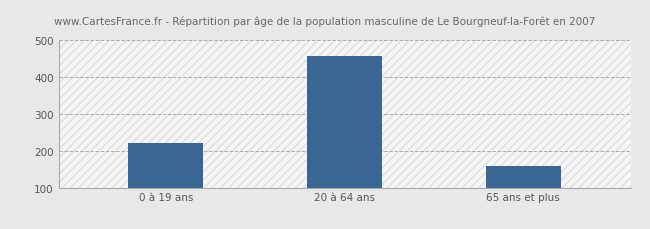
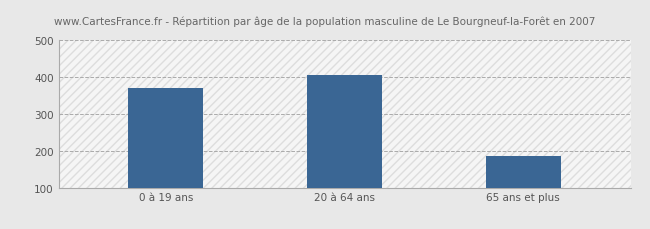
0 à 19 ans: 222 -> 370
20 à 64 ans: 457 -> 405
65 ans et plus: 160 -> 185
